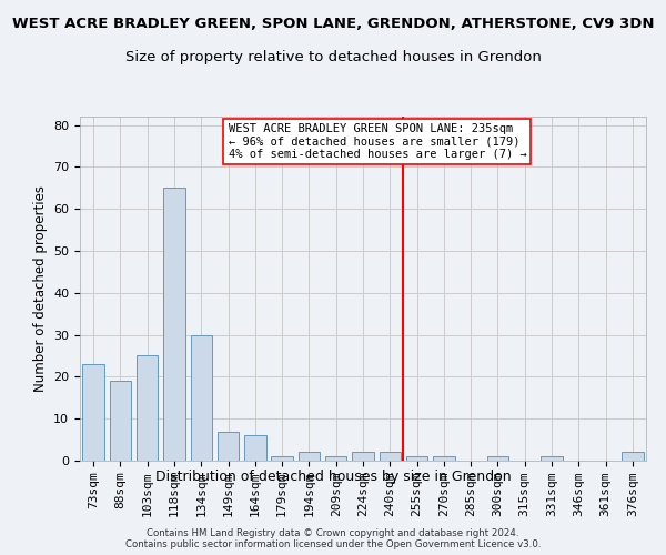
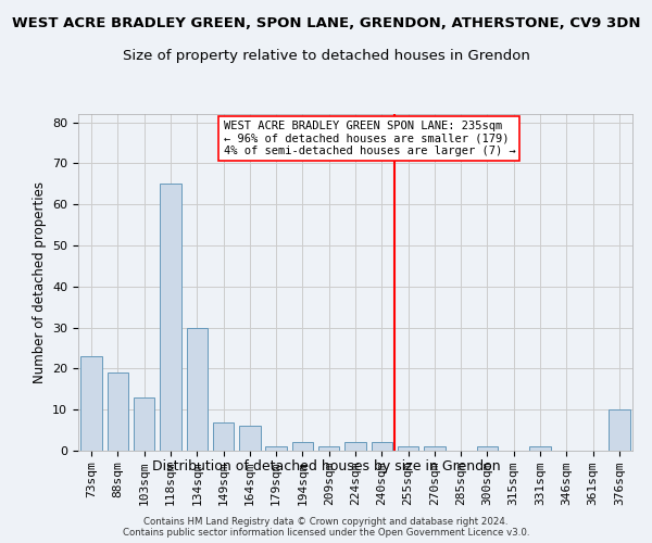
103sqm: 25 -> 13
376sqm: 2 -> 10
